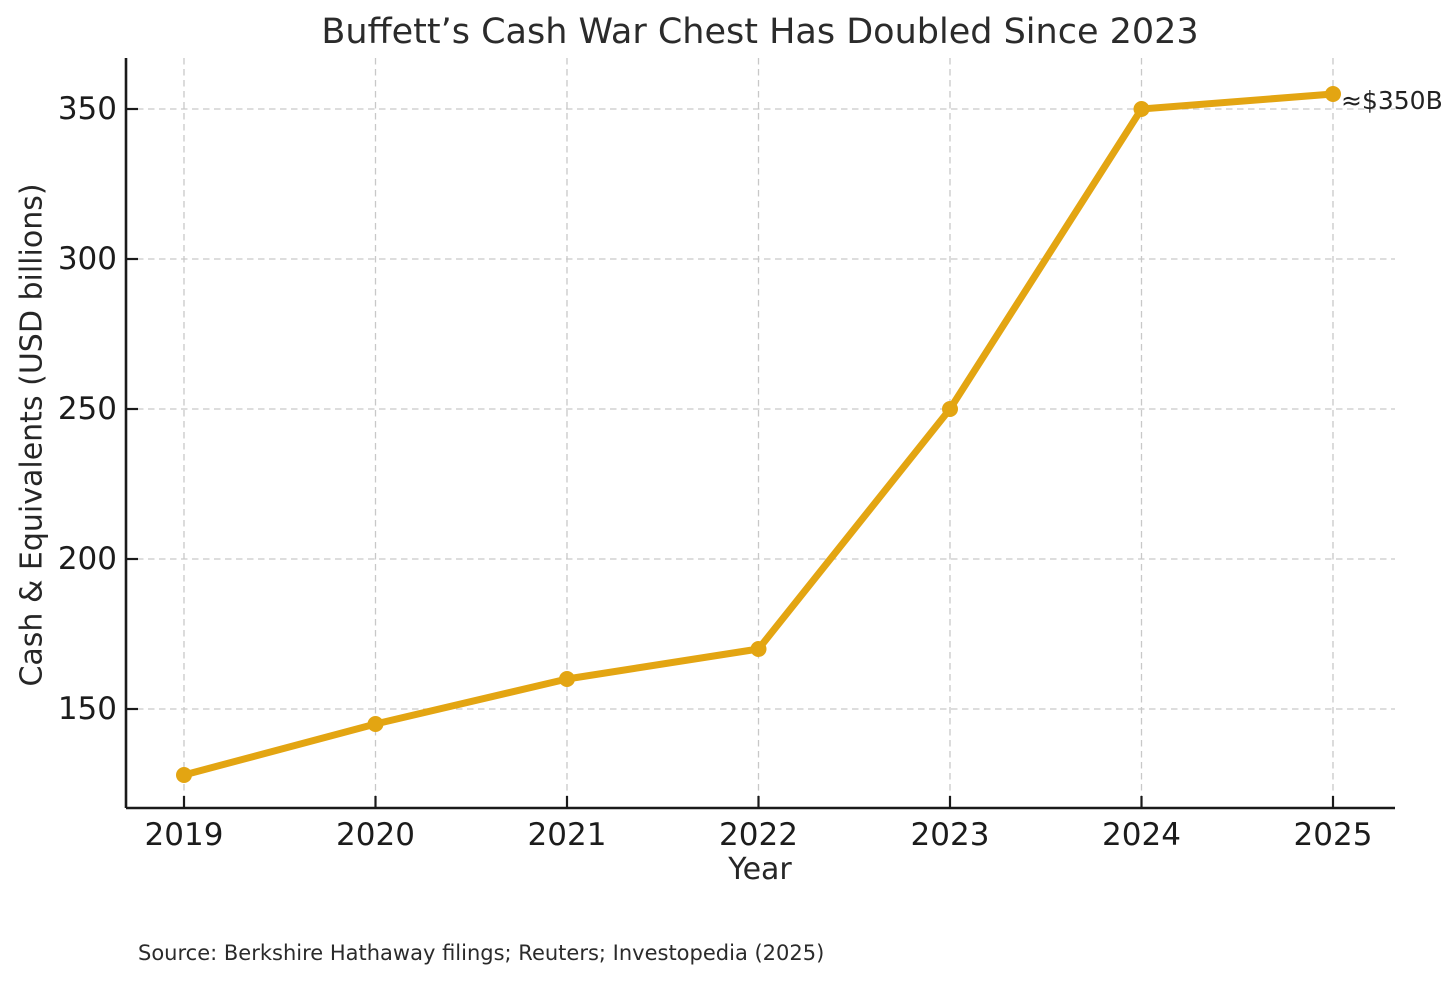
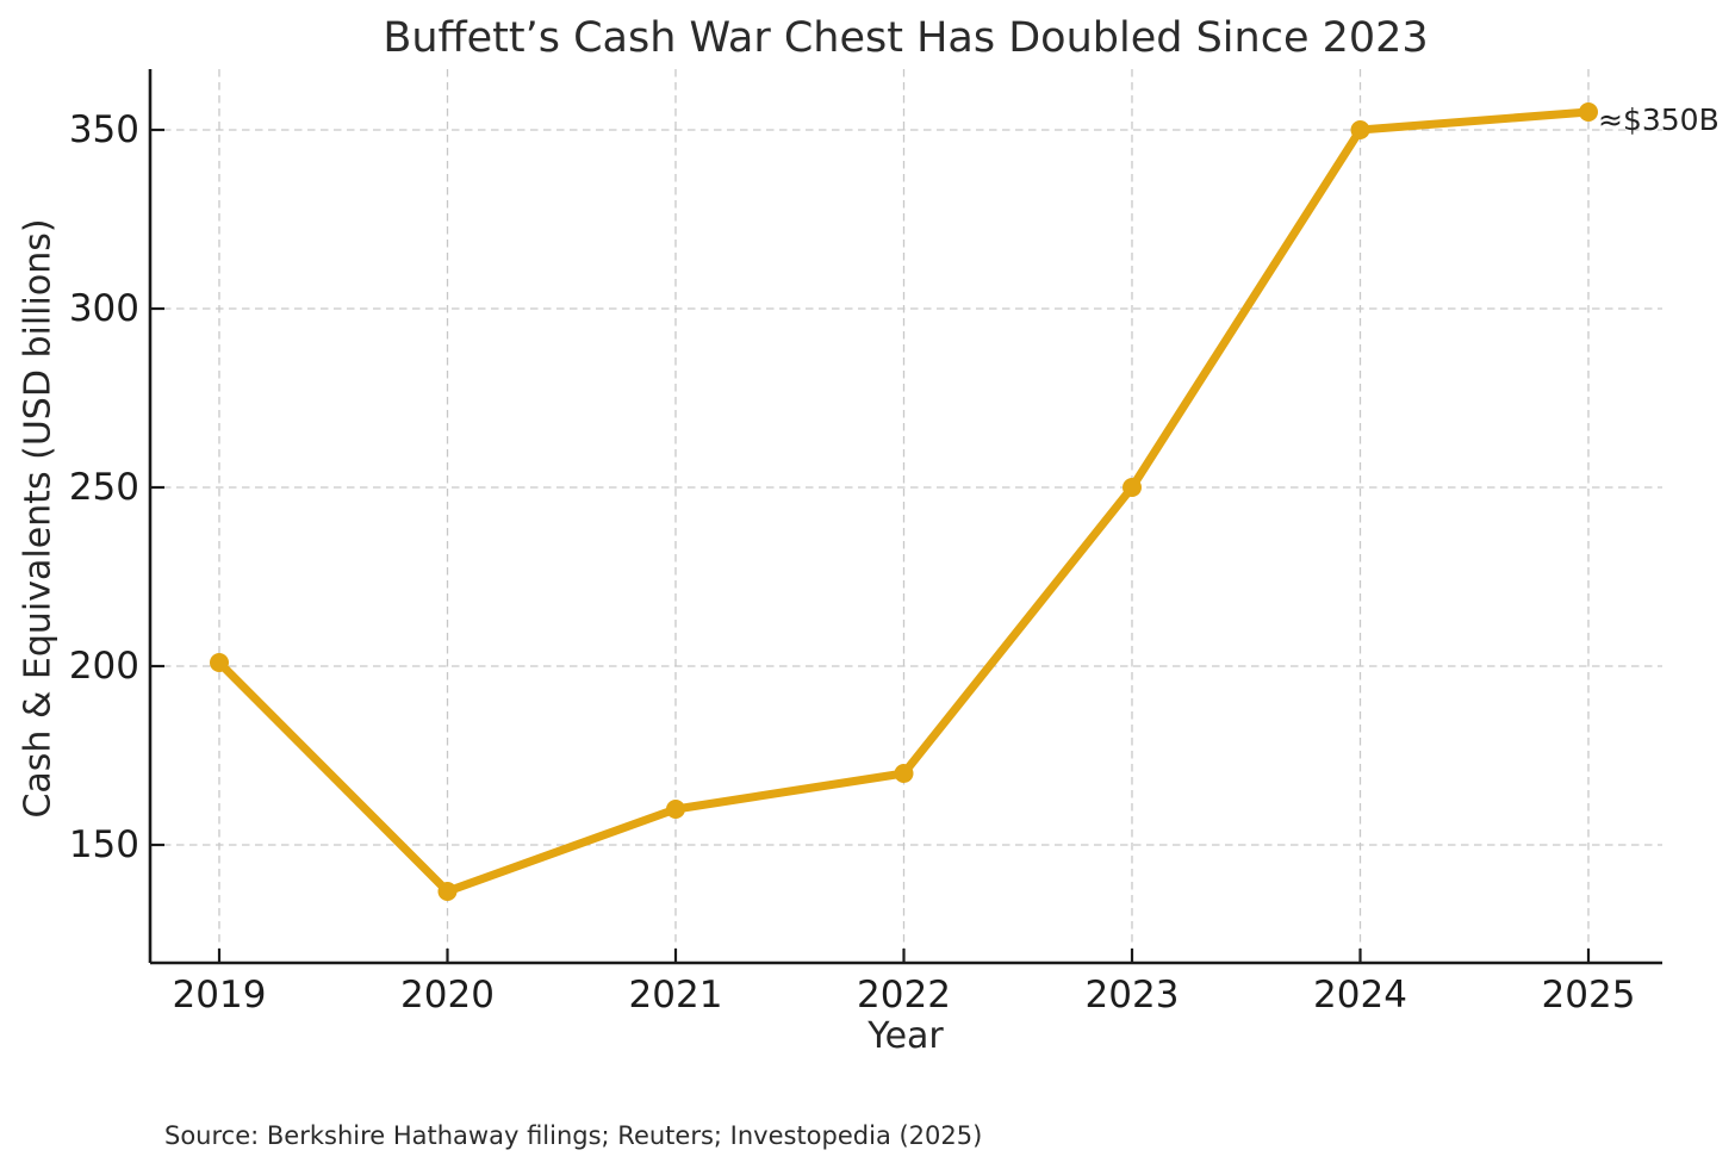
2019: 128 -> 201
2020: 145 -> 137
